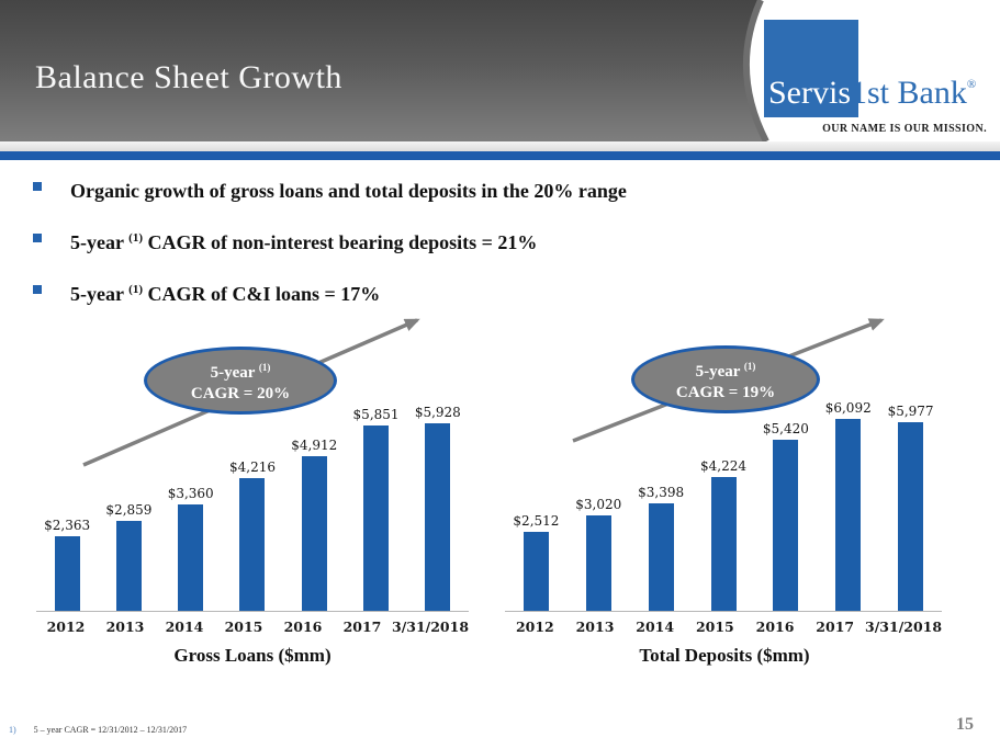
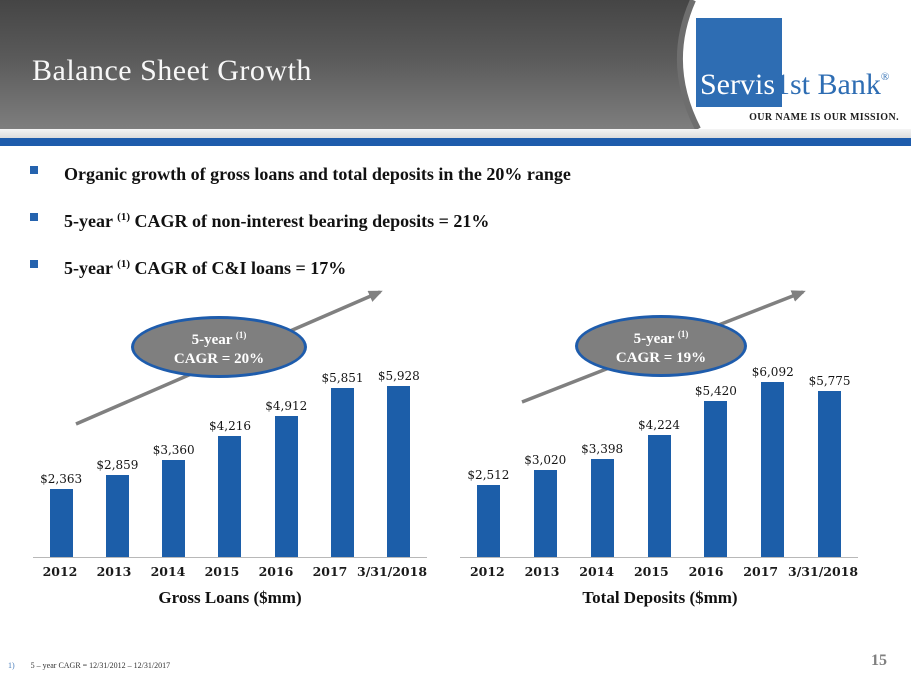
Total Deposits ($mm)/3/31/2018: $5,977 -> $5,775
